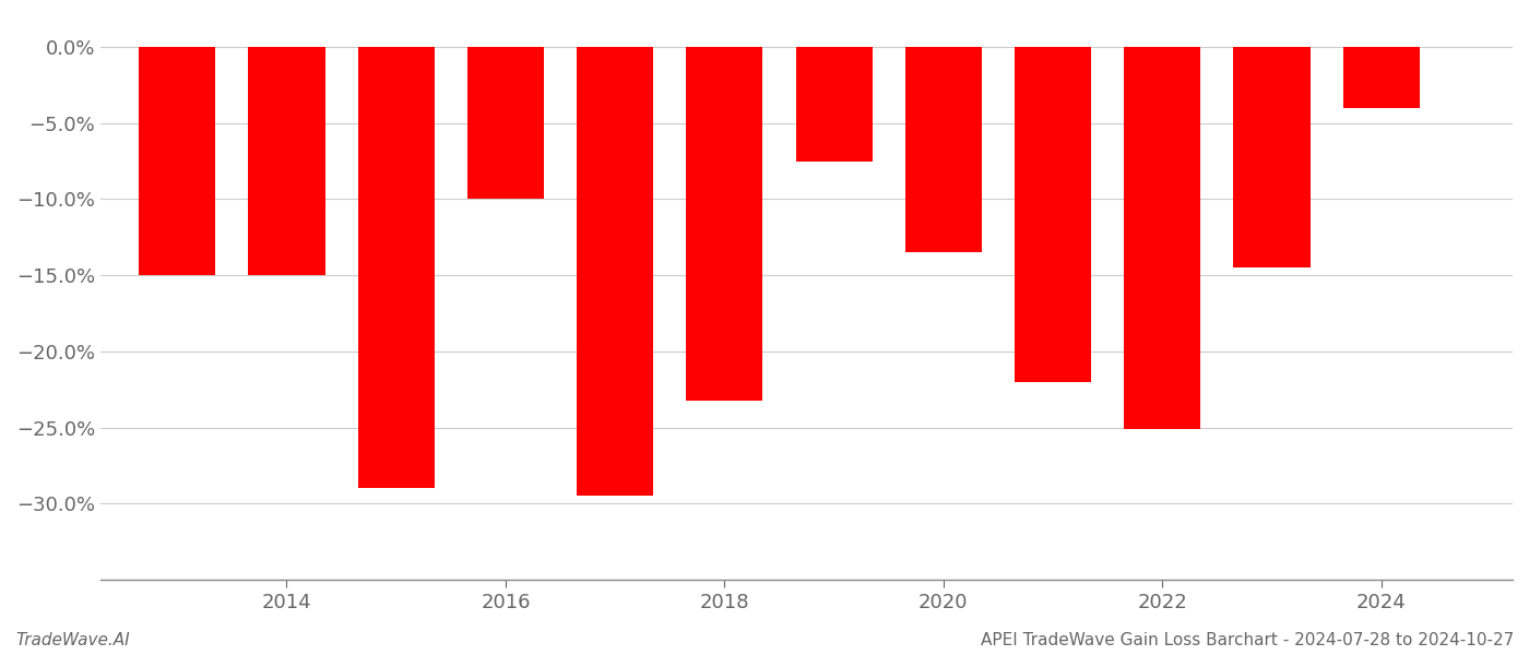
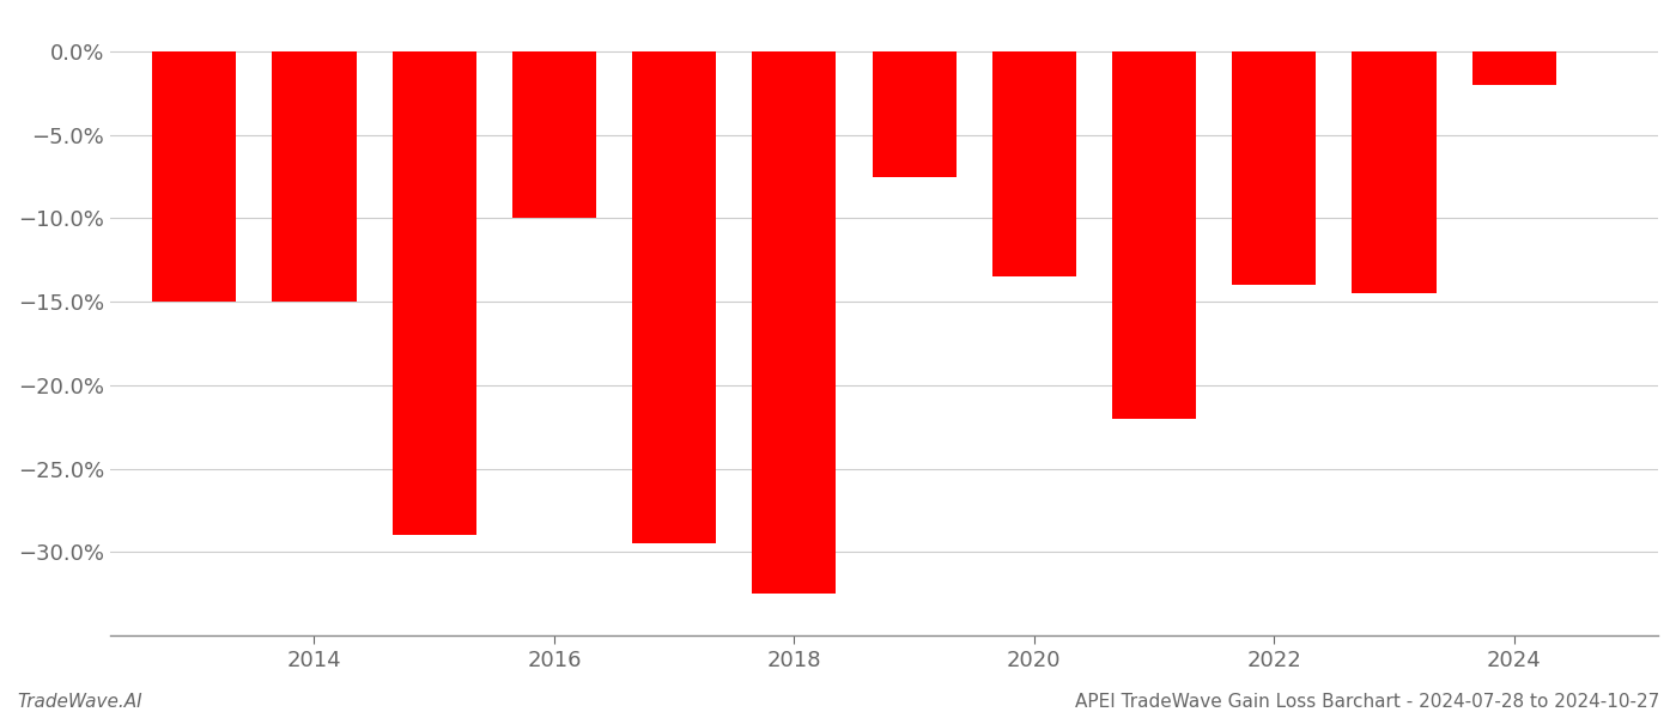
2018: -23.2% -> -32.5%
2022: -25.1% -> -14.0%
2024: -4.0% -> -2.0%
